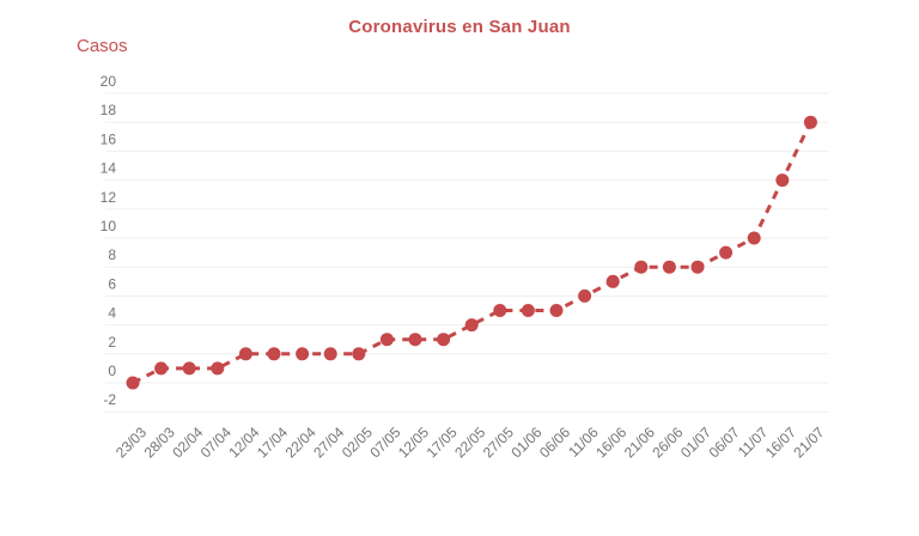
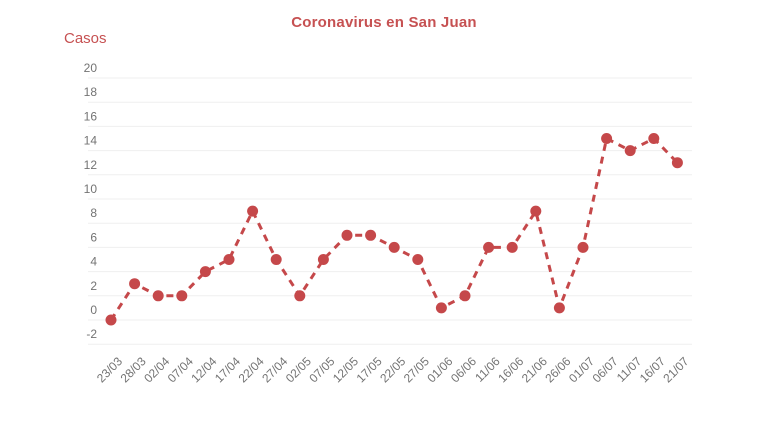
28/03: 1 -> 3
02/04: 1 -> 2
07/04: 1 -> 2
12/04: 2 -> 4
17/04: 2 -> 5
22/04: 2 -> 9
27/04: 2 -> 5
07/05: 3 -> 5
12/05: 3 -> 7
17/05: 3 -> 7
22/05: 4 -> 6
01/06: 5 -> 1
06/06: 5 -> 2
16/06: 7 -> 6
21/06: 8 -> 9
26/06: 8 -> 1
01/07: 8 -> 6
06/07: 9 -> 15
11/07: 10 -> 14
16/07: 14 -> 15
21/07: 18 -> 13
